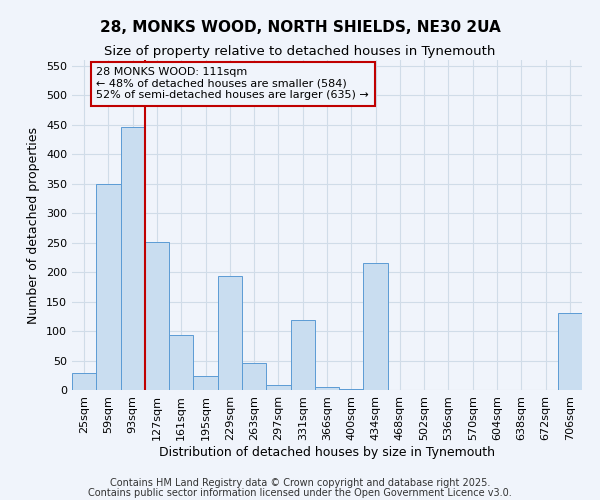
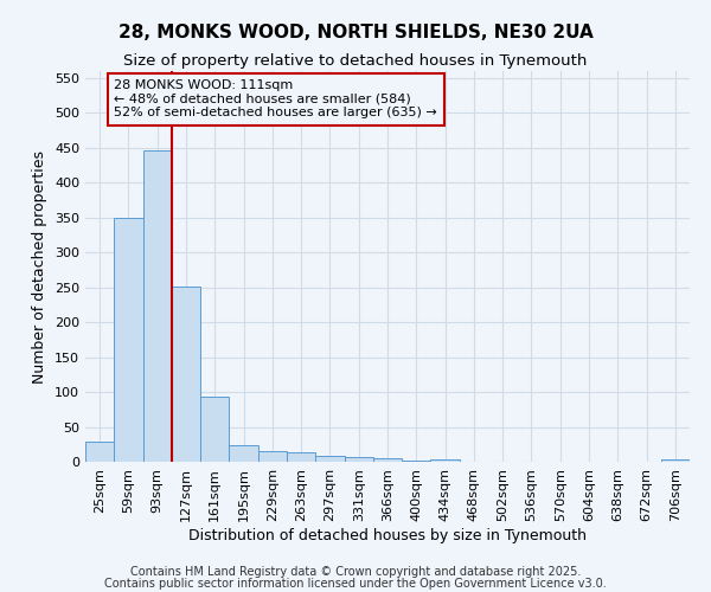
229sqm: 194 -> 15
263sqm: 46 -> 14
331sqm: 118 -> 6
434sqm: 216 -> 4
706sqm: 130 -> 4
